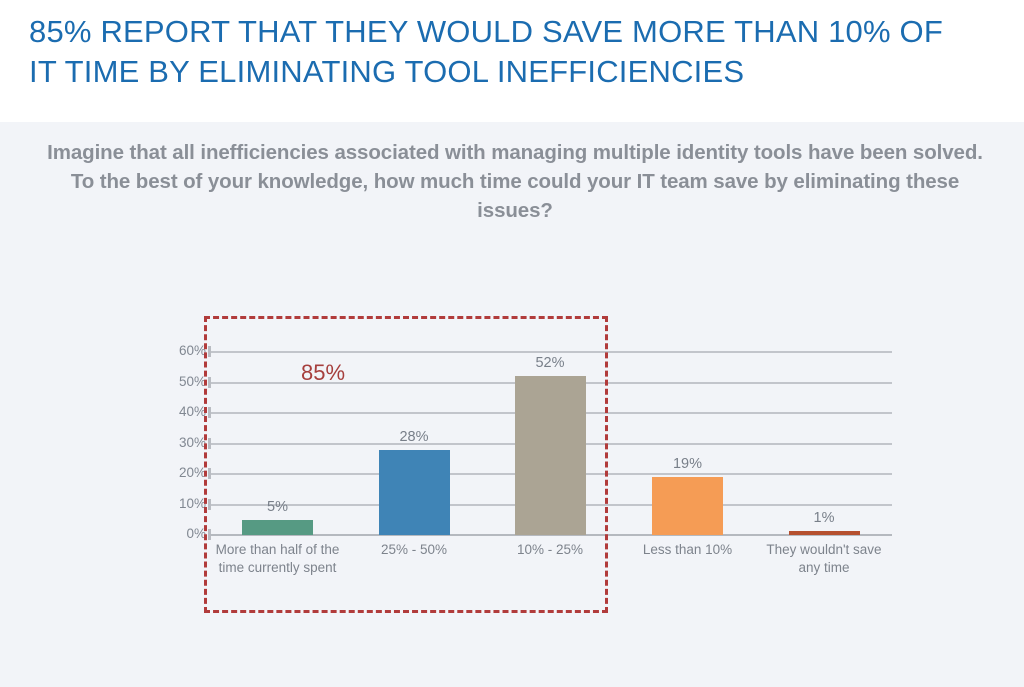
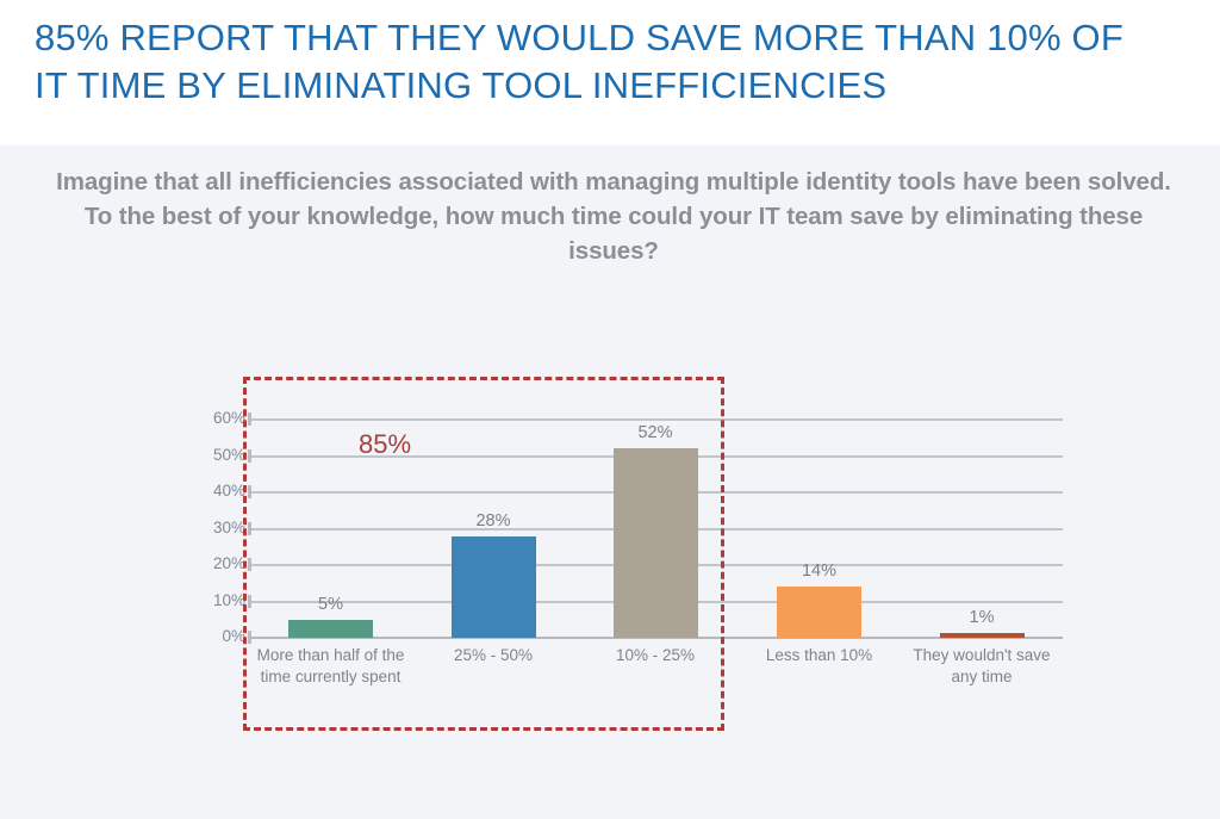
Less than 10%: 19% -> 14%
